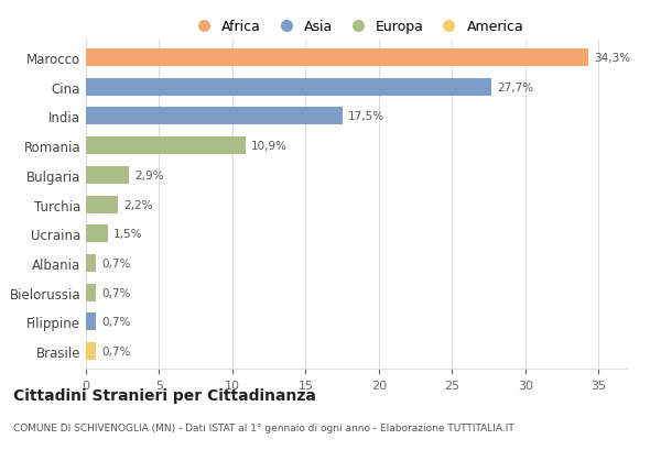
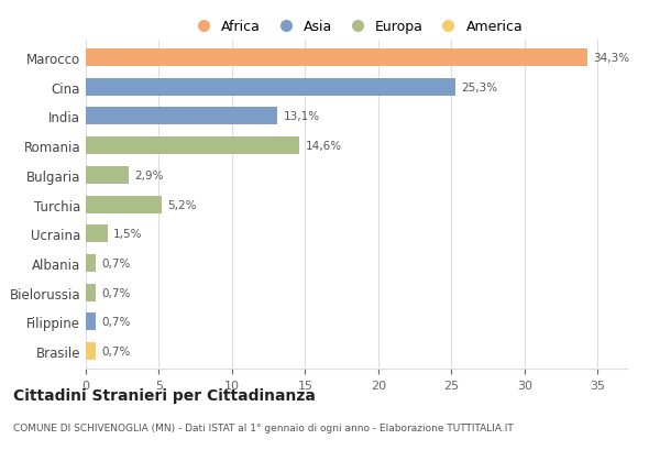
Cina: 27,7% -> 25,3%
India: 17,5% -> 13,1%
Romania: 10,9% -> 14,6%
Turchia: 2,2% -> 5,2%
